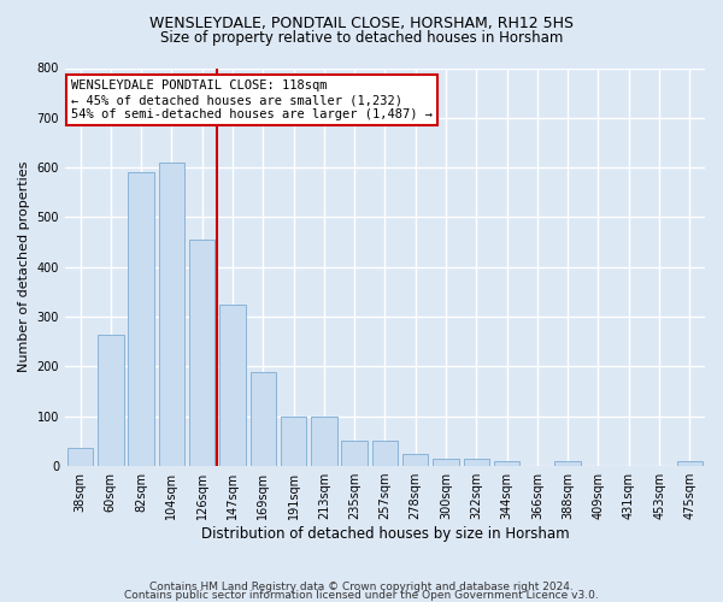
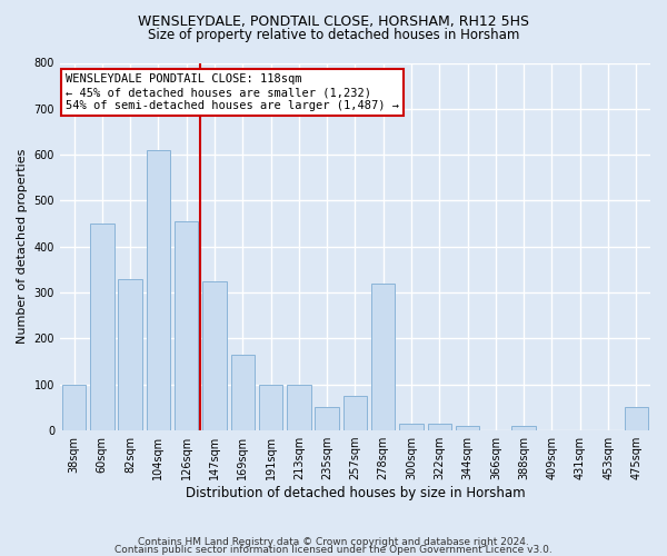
38sqm: 37 -> 100
60sqm: 265 -> 450
82sqm: 590 -> 330
169sqm: 190 -> 165
257sqm: 50 -> 75
278sqm: 25 -> 320
475sqm: 10 -> 50
